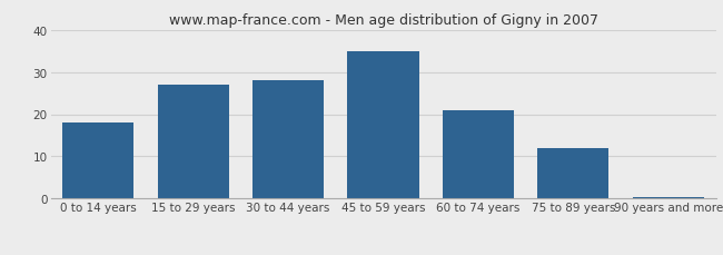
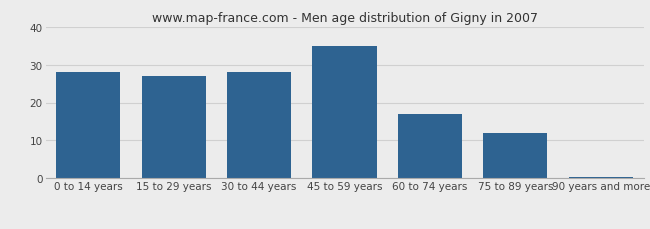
0 to 14 years: 18.0 -> 28.0
60 to 74 years: 21.0 -> 17.0
